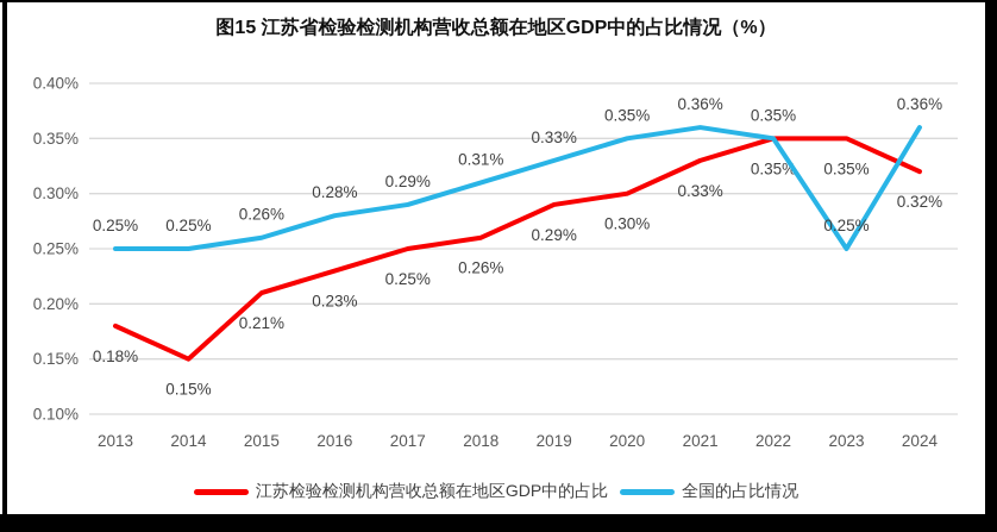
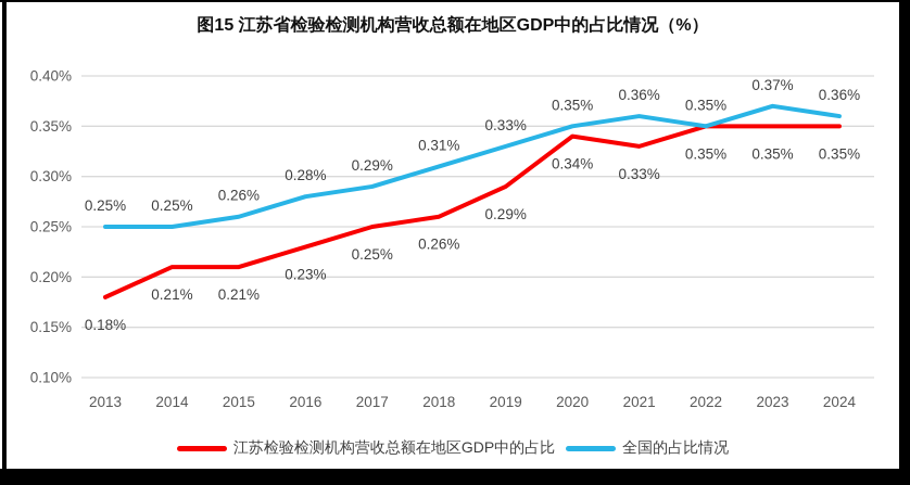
江苏检验检测机构营收总额在地区GDP中的占比/2014: 0.15% -> 0.21%
江苏检验检测机构营收总额在地区GDP中的占比/2020: 0.30% -> 0.34%
全国的占比情况/2023: 0.25% -> 0.37%
江苏检验检测机构营收总额在地区GDP中的占比/2024: 0.32% -> 0.35%
